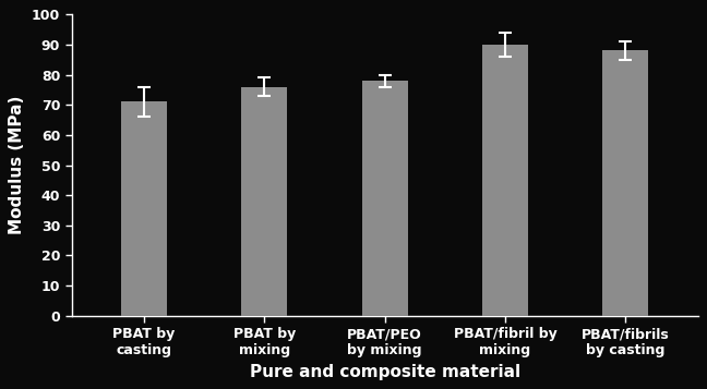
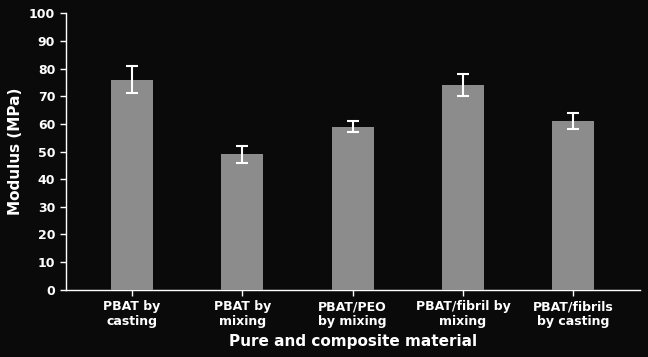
PBAT by casting: 71 -> 76
PBAT by mixing: 76 -> 49
PBAT/PEO by mixing: 78 -> 59
PBAT/fibril by mixing: 90 -> 74
PBAT/fibrils by casting: 88 -> 61
